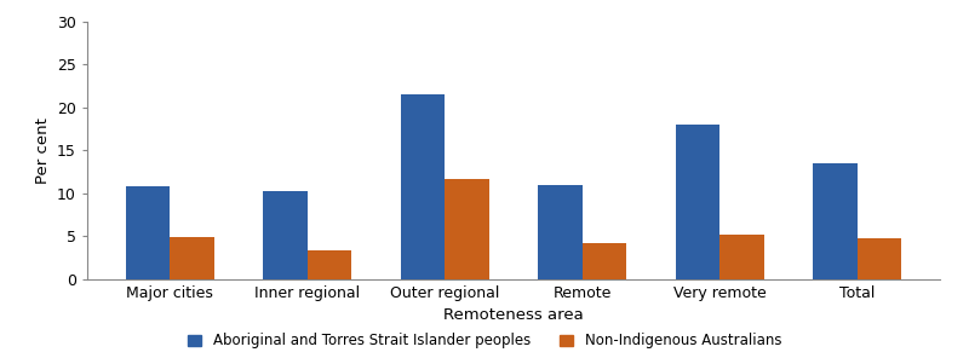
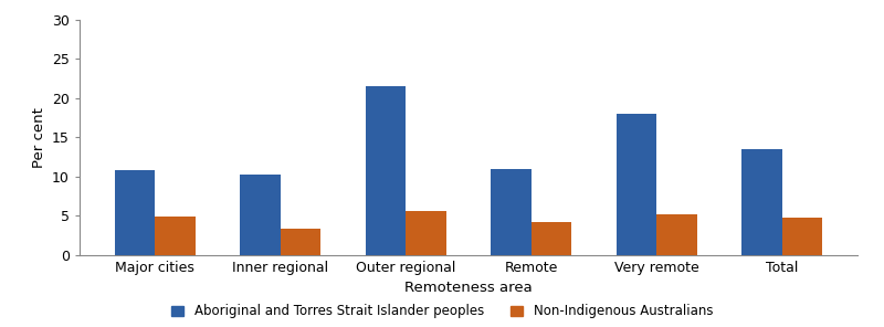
Non-Indigenous Australians/Outer regional: 11.6 -> 5.6
